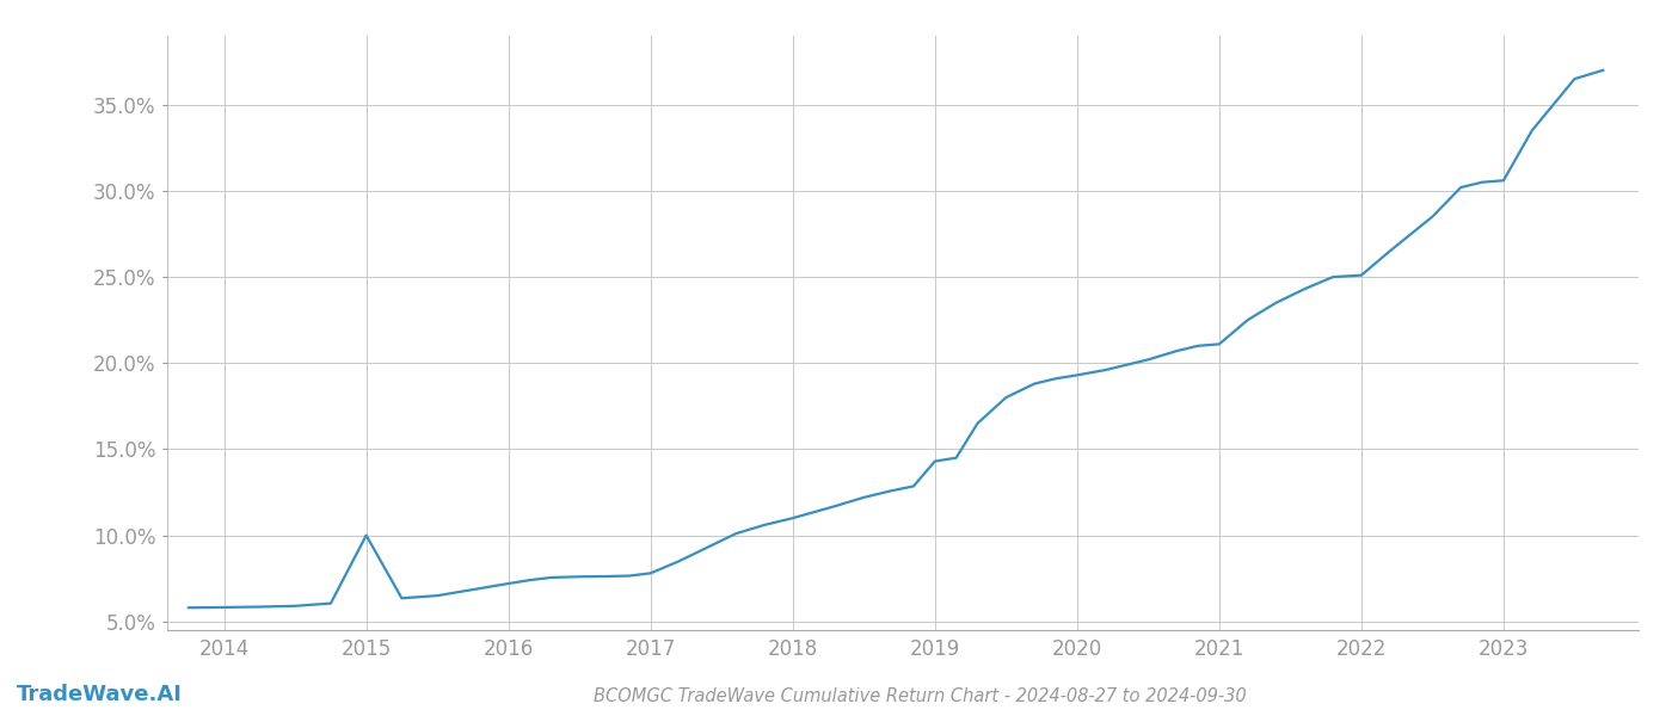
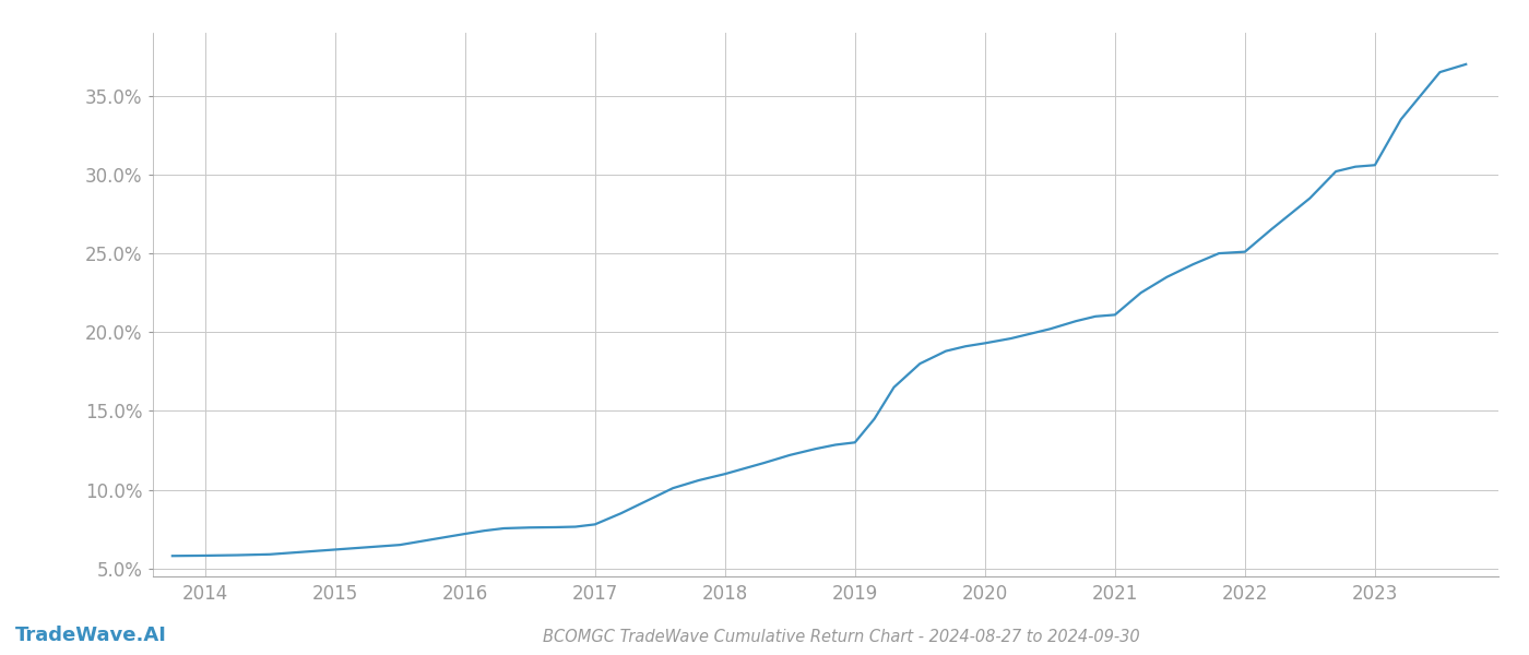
2015: 10.0% -> 6.2%
2019: 14.3% -> 13.0%
